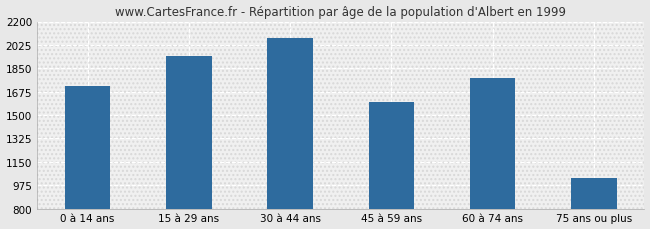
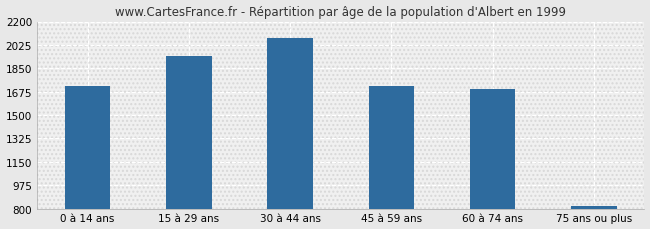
45 à 59 ans: 1600 -> 1720
60 à 74 ans: 1780 -> 1690
75 ans ou plus: 1030 -> 820
